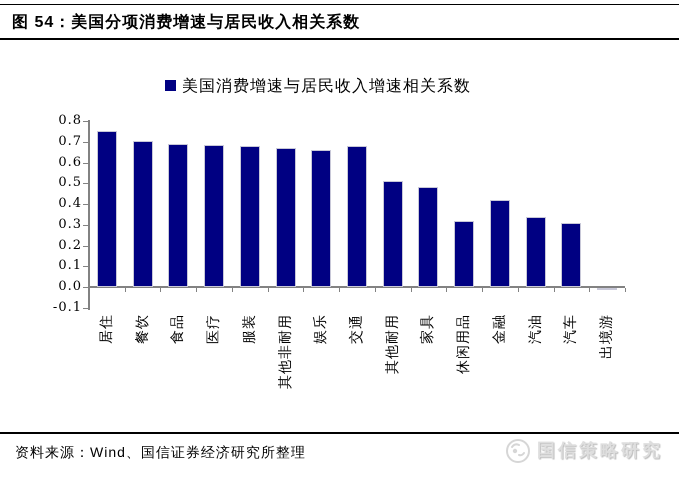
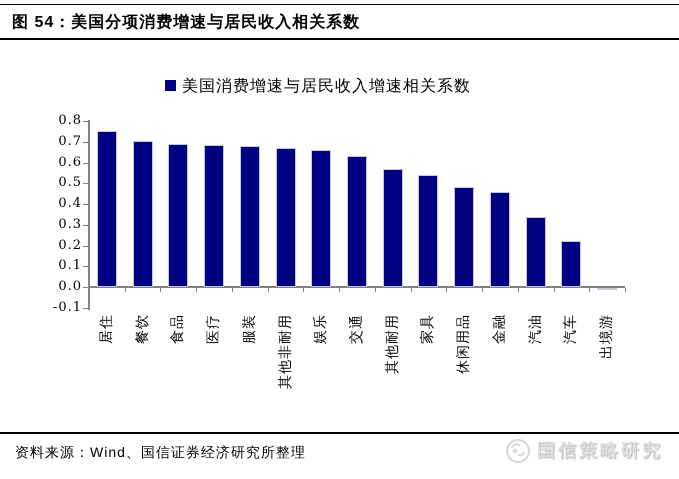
交通: 0.68 -> 0.63
其他耐用: 0.51 -> 0.57
家具: 0.48 -> 0.54
休闲用品: 0.32 -> 0.48
金融: 0.42 -> 0.46
汽车: 0.31 -> 0.22
